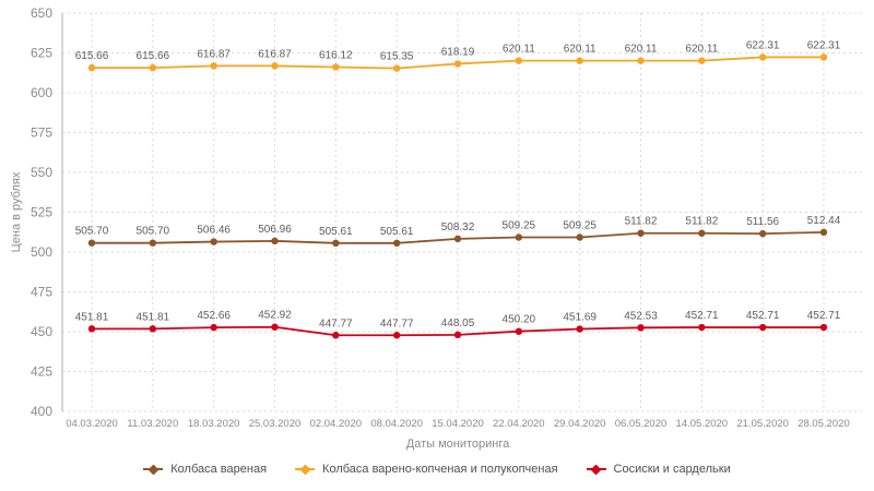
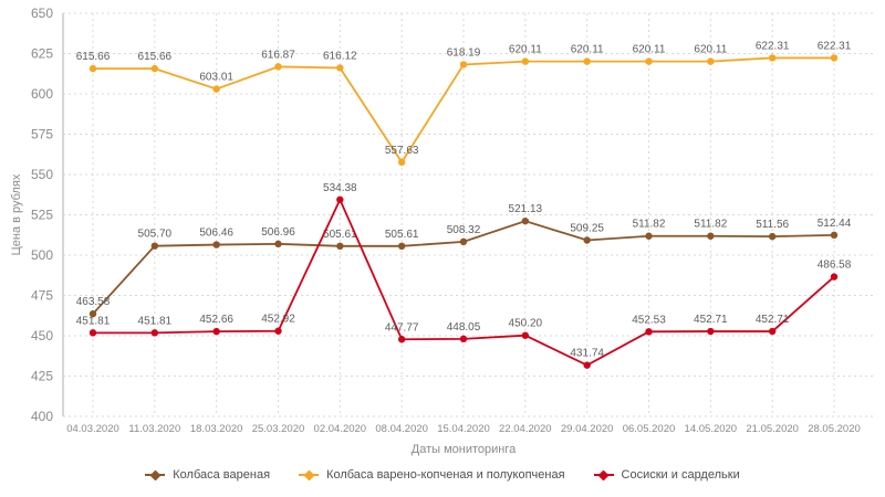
Колбаса вареная/04.03.2020: 505.70 -> 463.58
Колбаса варено-копченая и полукопченая/18.03.2020: 616.87 -> 603.01
Сосиски и сардельки/02.04.2020: 447.77 -> 534.38
Колбаса варено-копченая и полукопченая/08.04.2020: 615.35 -> 557.63
Колбаса вареная/22.04.2020: 509.25 -> 521.13
Сосиски и сардельки/29.04.2020: 451.69 -> 431.74
Сосиски и сардельки/28.05.2020: 452.71 -> 486.58
